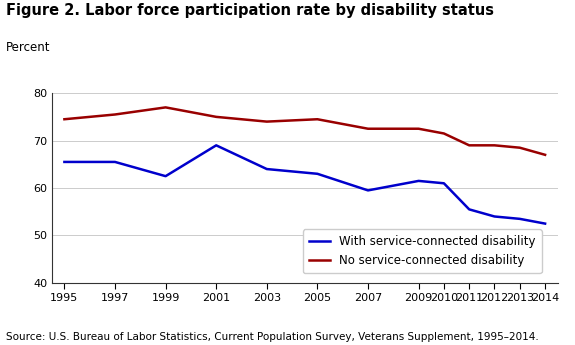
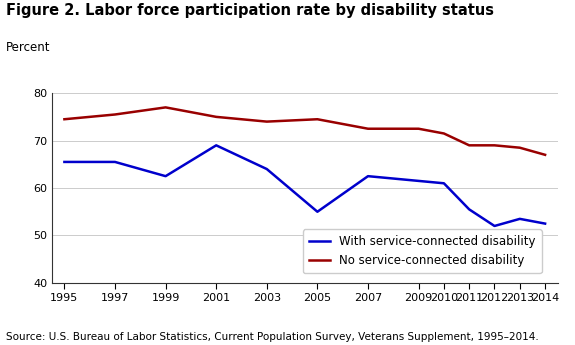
With service-connected disability/2005: 63.0 -> 55.0
With service-connected disability/2007: 59.5 -> 62.5
With service-connected disability/2012: 54.0 -> 52.0
